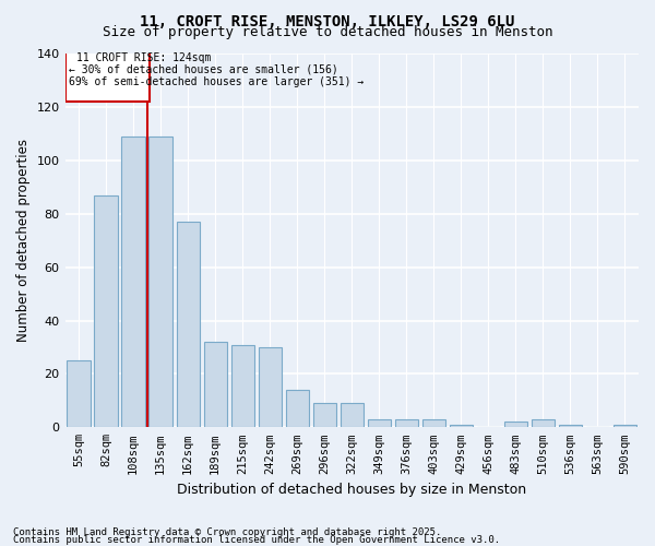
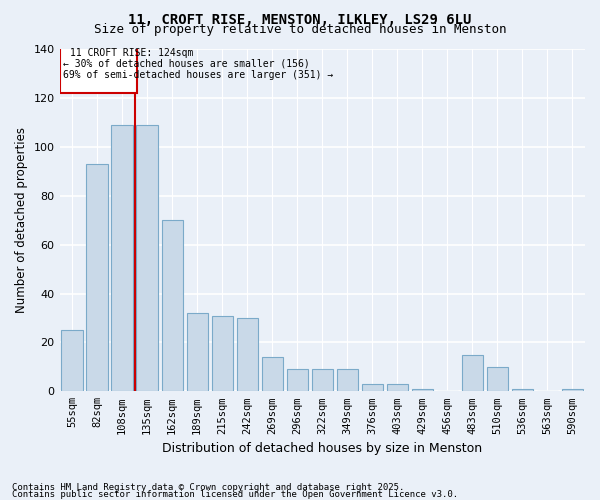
82sqm: 87 -> 93
162sqm: 77 -> 70
349sqm: 3 -> 9
483sqm: 2 -> 15
510sqm: 3 -> 10
